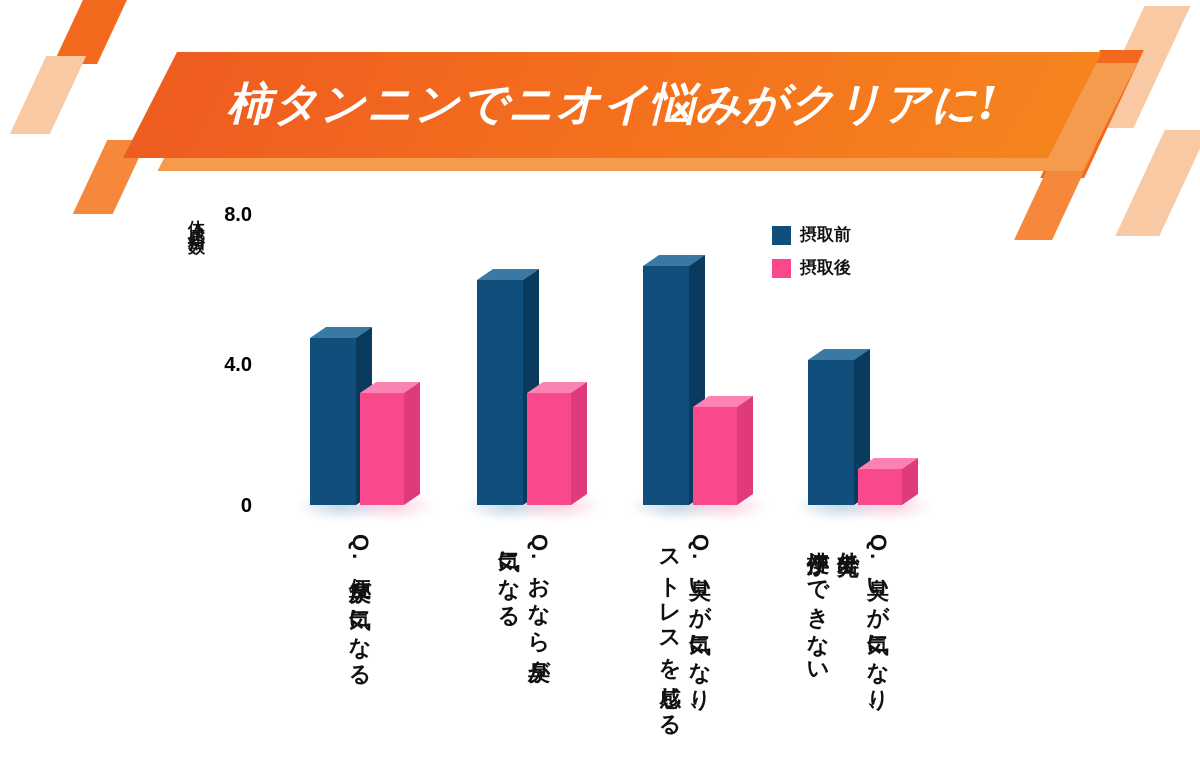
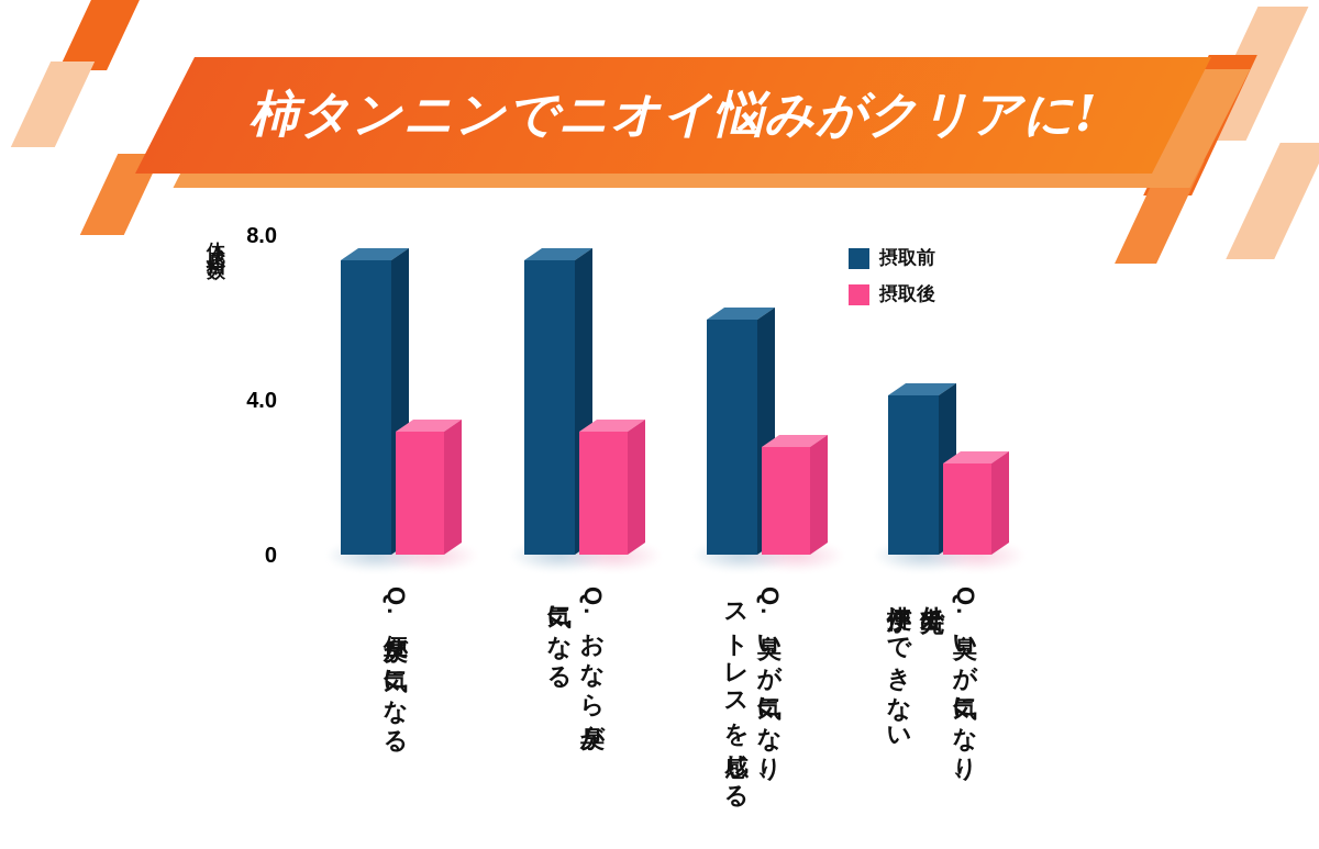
摂取前/Q.便臭が気になる: 4.6 -> 7.4
摂取前/Q.おなら臭が気になる: 6.2 -> 7.4
摂取前/Q.臭いが気になり、ストレスを感じる: 6.6 -> 5.9
摂取後/Q.臭いが気になり、外出先で排便ができない: 1.0 -> 2.3
